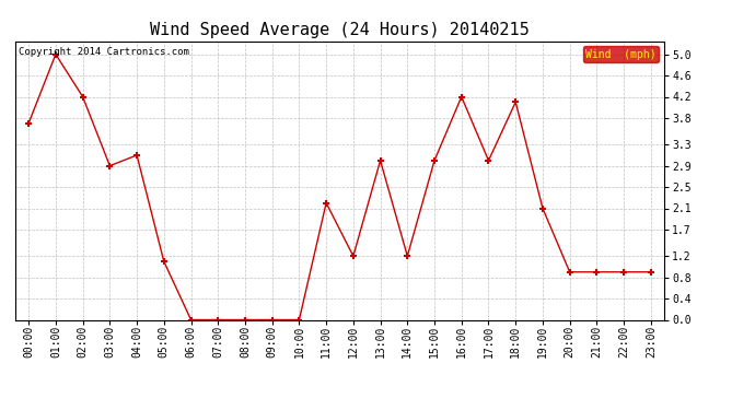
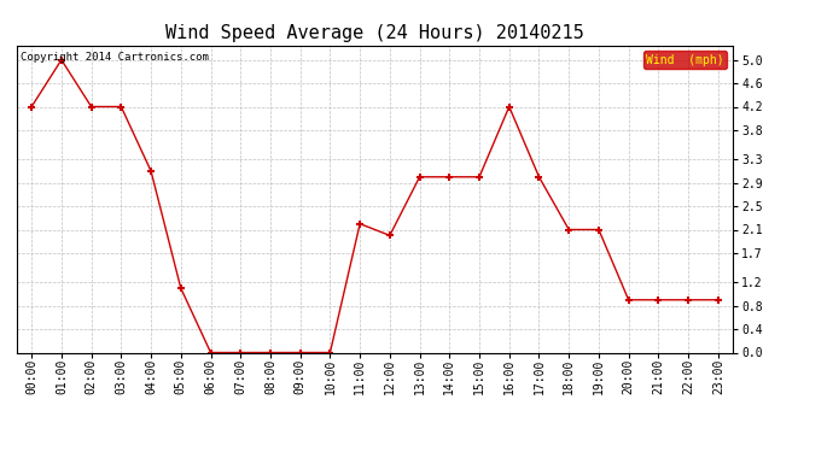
00:00: 3.7 -> 4.2
03:00: 2.9 -> 4.2
12:00: 1.2 -> 2.0
14:00: 1.2 -> 3.0
18:00: 4.1 -> 2.1
